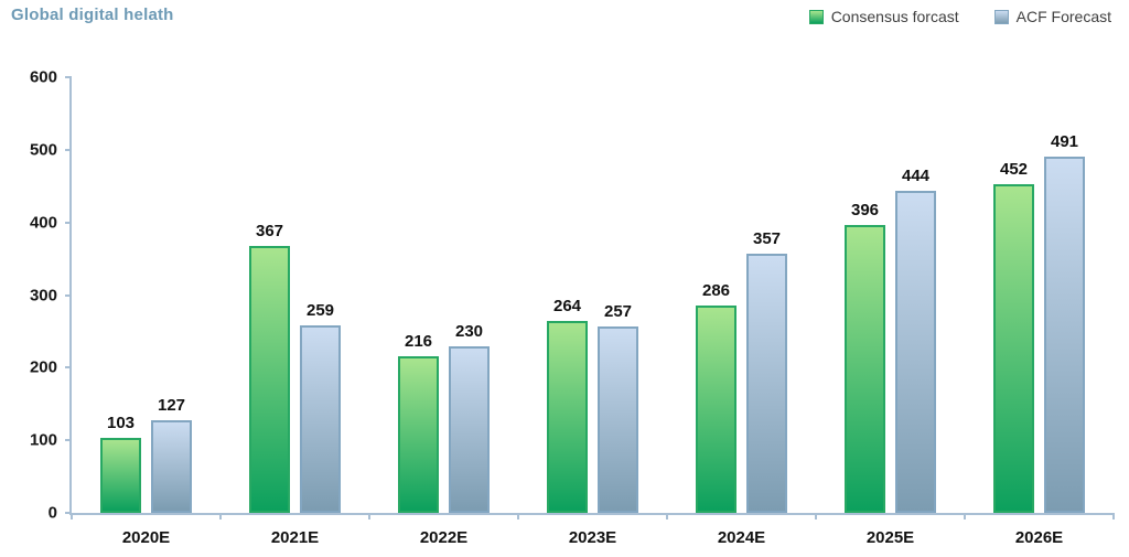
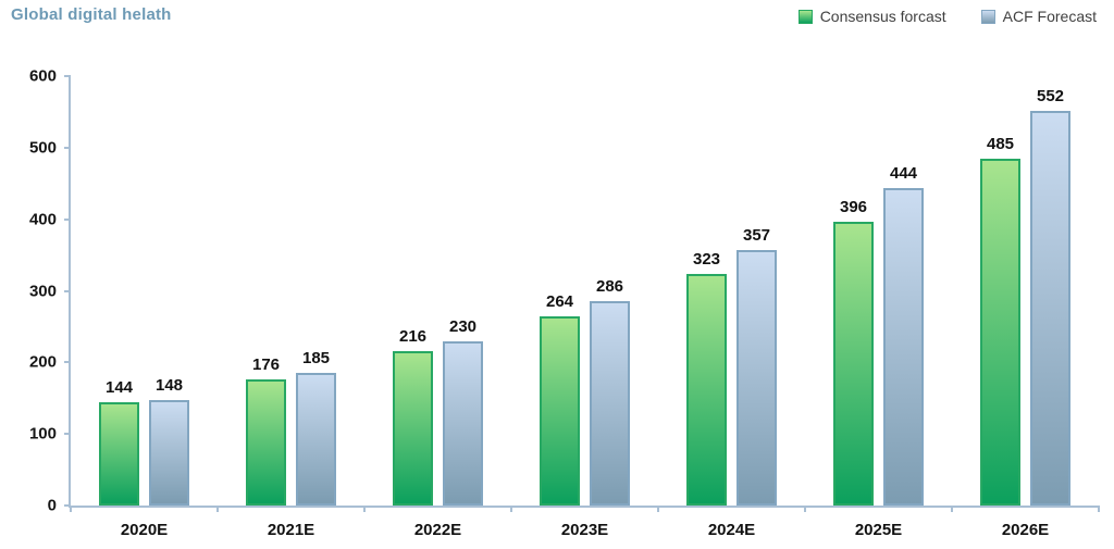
Consensus forcast/2020E: 103 -> 144
ACF Forecast/2020E: 127 -> 148
Consensus forcast/2021E: 367 -> 176
ACF Forecast/2021E: 259 -> 185
ACF Forecast/2023E: 257 -> 286
Consensus forcast/2024E: 286 -> 323
Consensus forcast/2026E: 452 -> 485
ACF Forecast/2026E: 491 -> 552
